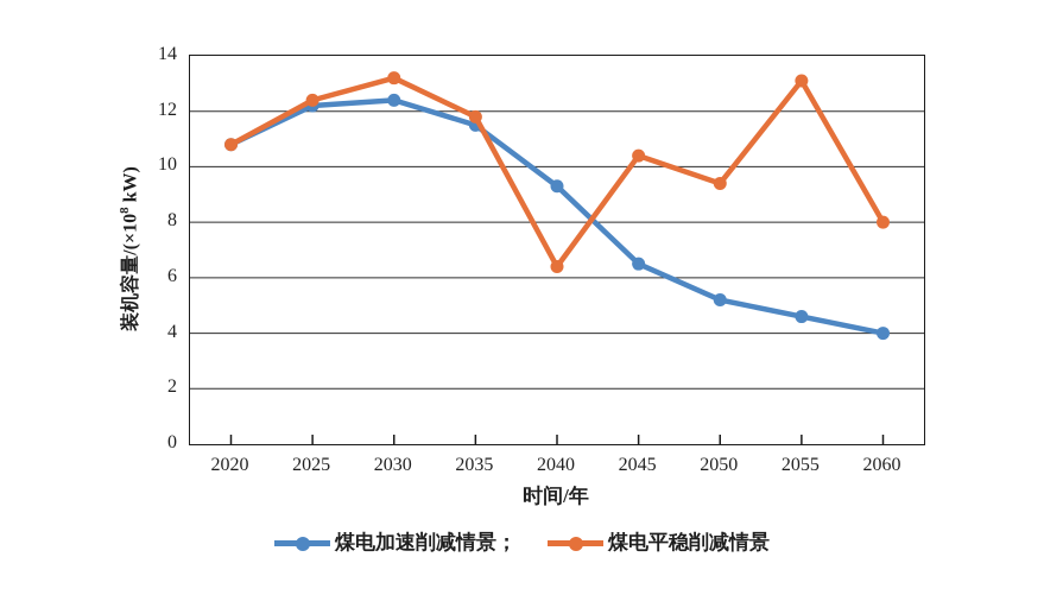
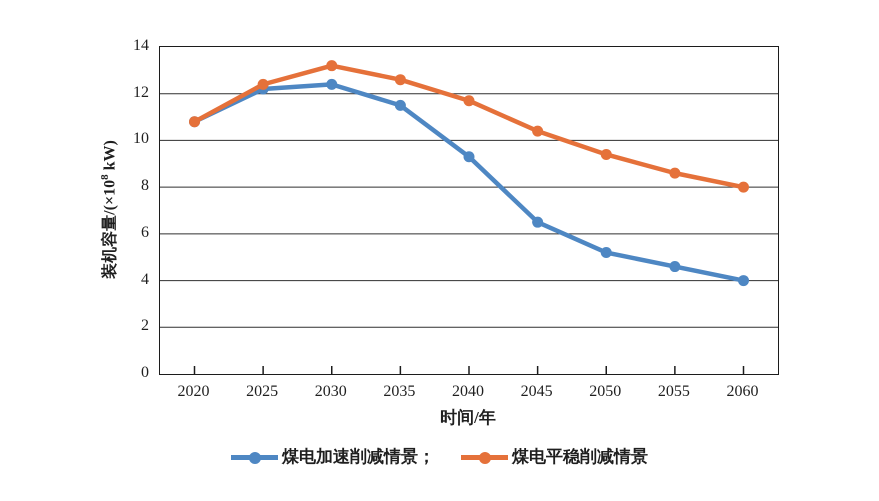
煤电平稳削减情景/2035: 11.8 -> 12.6
煤电平稳削减情景/2040: 6.4 -> 11.7
煤电平稳削减情景/2055: 13.1 -> 8.6
